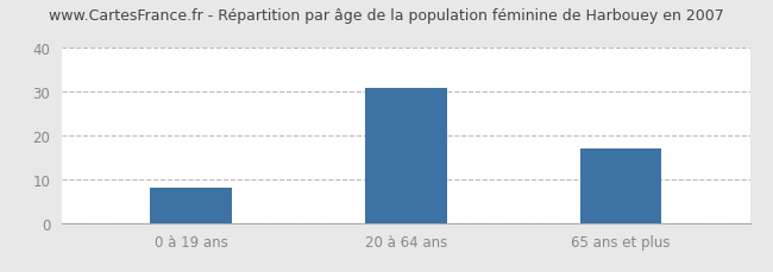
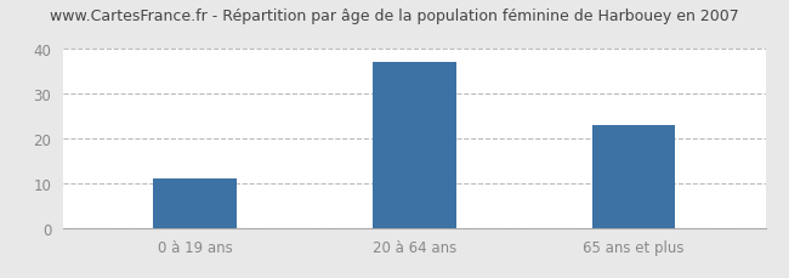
0 à 19 ans: 8 -> 11
20 à 64 ans: 31 -> 37
65 ans et plus: 17 -> 23
